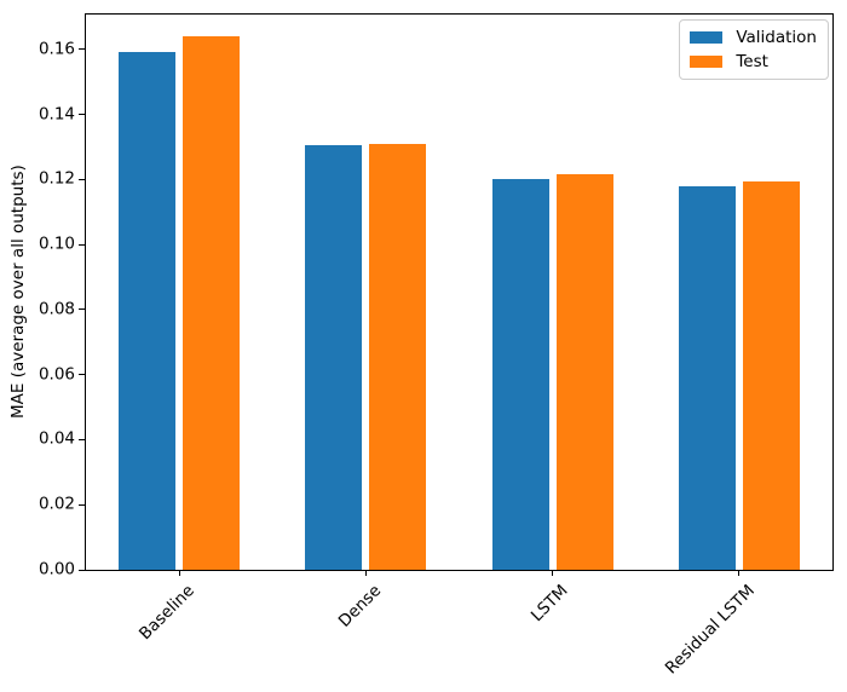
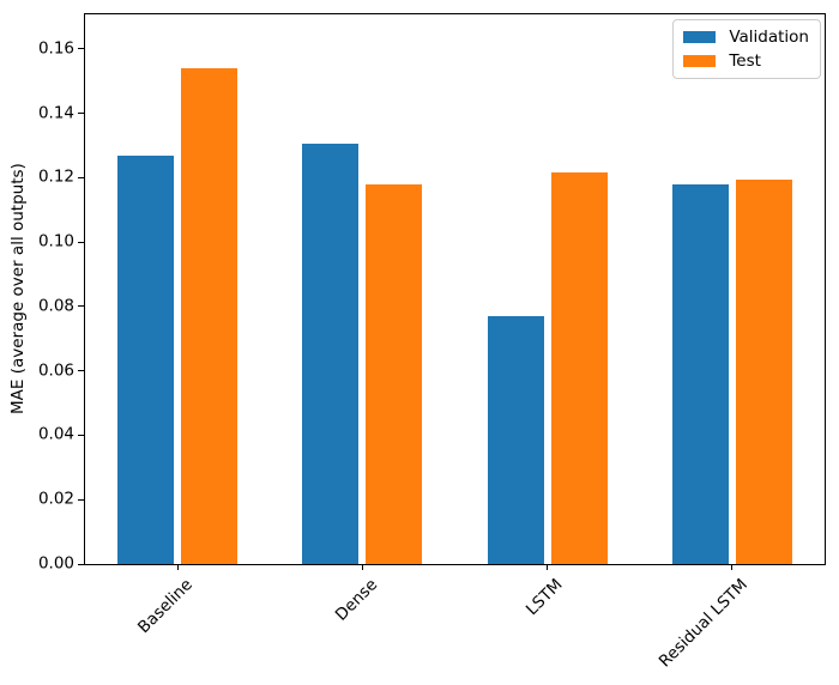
Validation/Baseline: 0.159 -> 0.127
Test/Baseline: 0.164 -> 0.154
Test/Dense: 0.131 -> 0.118
Validation/LSTM: 0.120 -> 0.077
